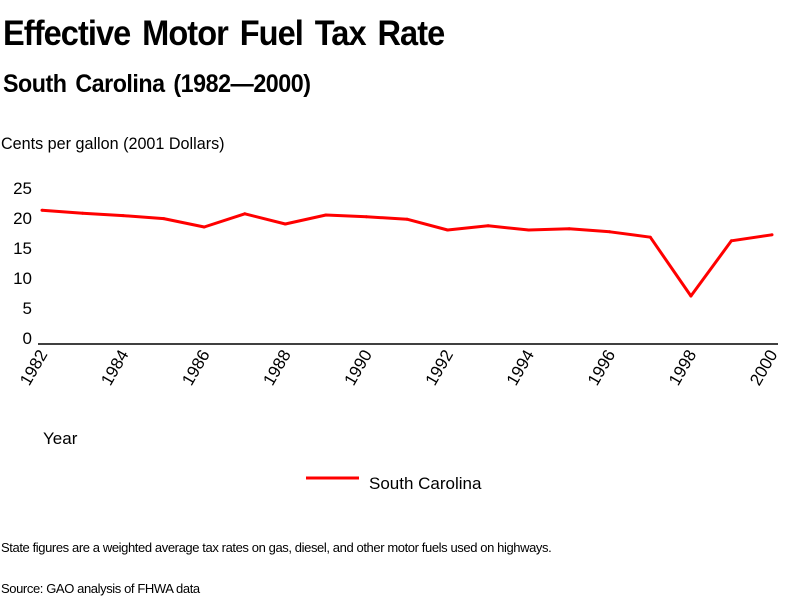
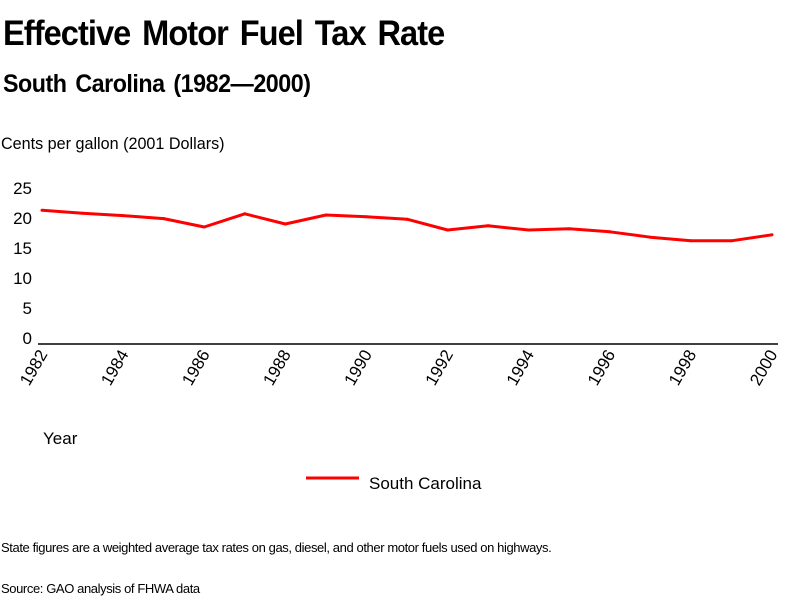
1998: 7 -> 16
